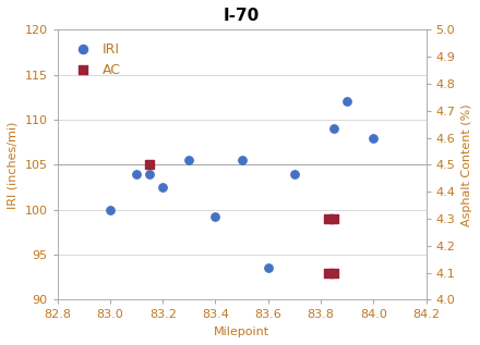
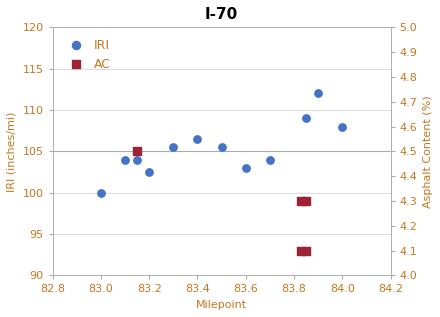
IRI/83.4: 99.2 -> 106.5
IRI/83.6: 93.6 -> 103.0
